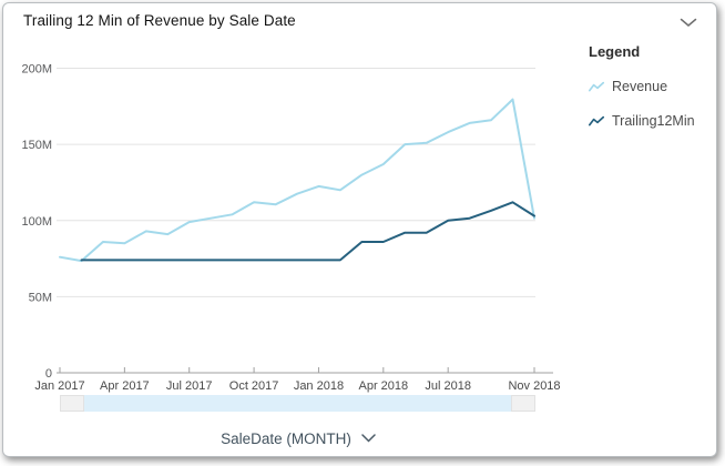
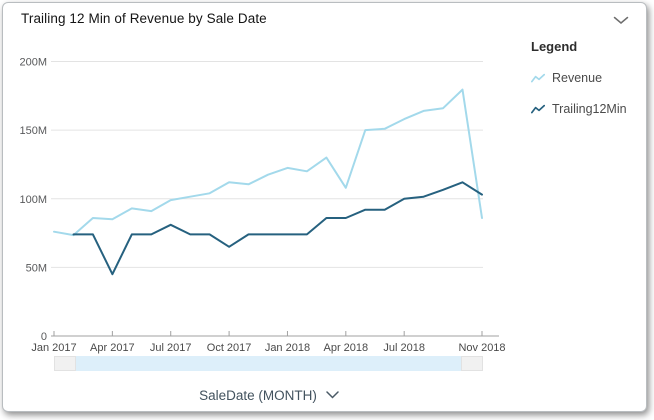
Trailing12Min/Apr 2017: 74M -> 45M
Trailing12Min/Jul 2017: 74M -> 81M
Trailing12Min/Oct 2017: 74M -> 65M
Revenue/Apr 2018: 137M -> 108M
Revenue/Nov 2018: 102M -> 86M
